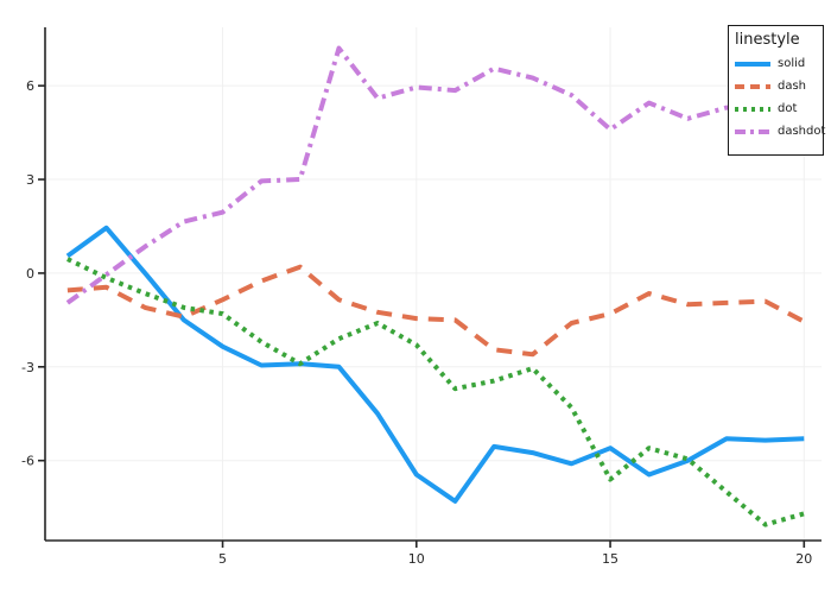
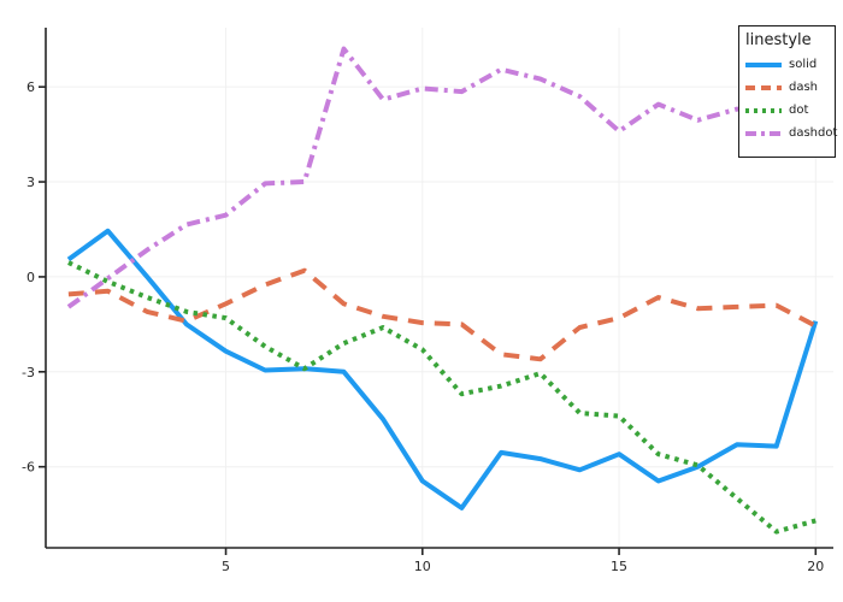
dot/15: -6.6 -> -4.4
solid/20: -5.3 -> -1.4
